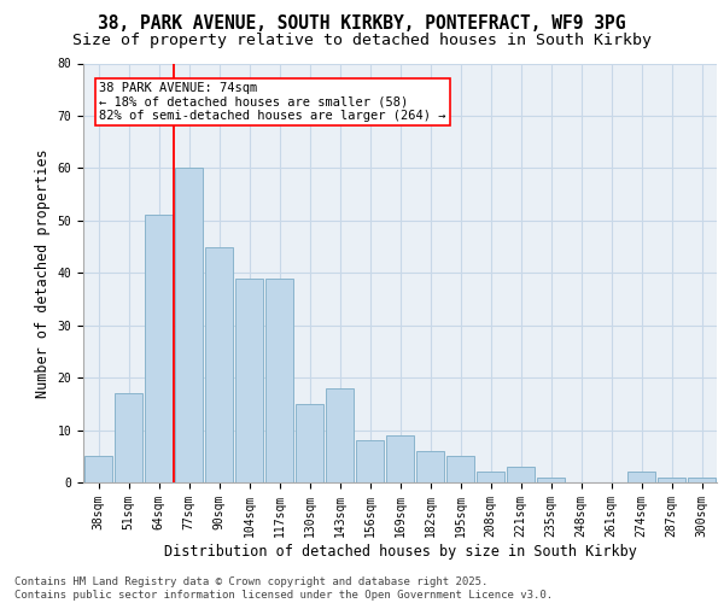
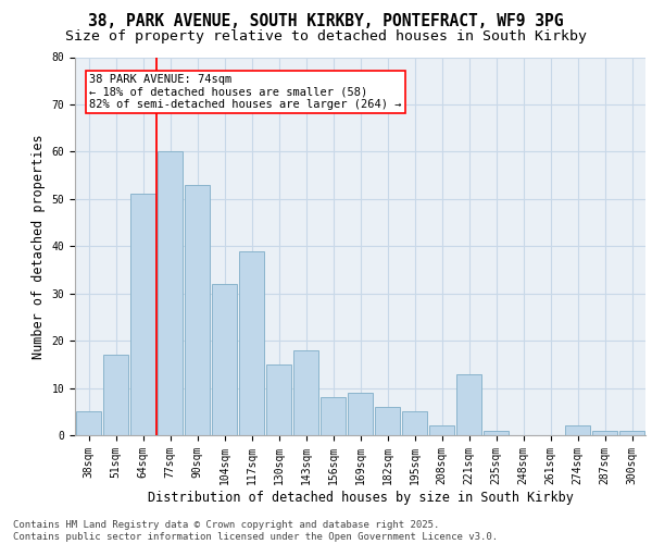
90sqm: 45 -> 53
104sqm: 39 -> 32
221sqm: 3 -> 13
